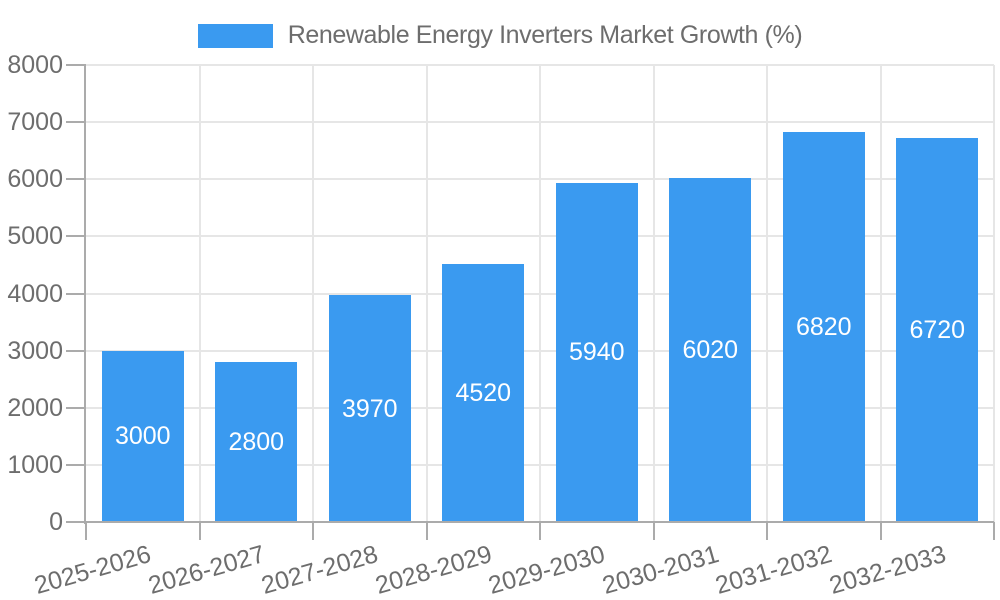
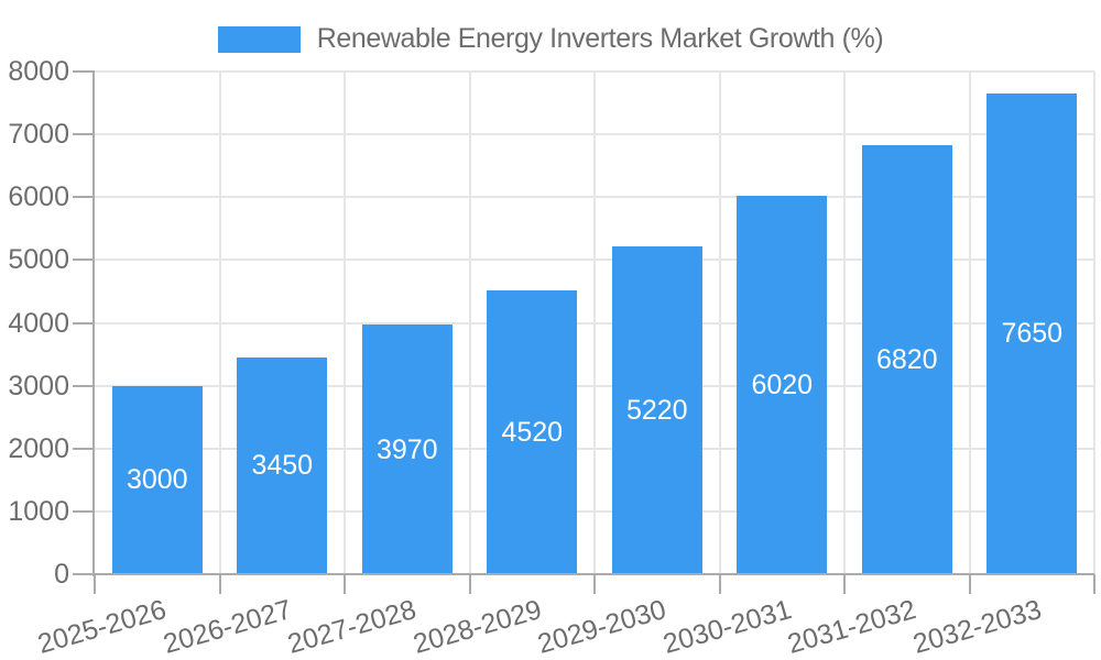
2026-2027: 2800 -> 3450
2029-2030: 5940 -> 5220
2032-2033: 6720 -> 7650
